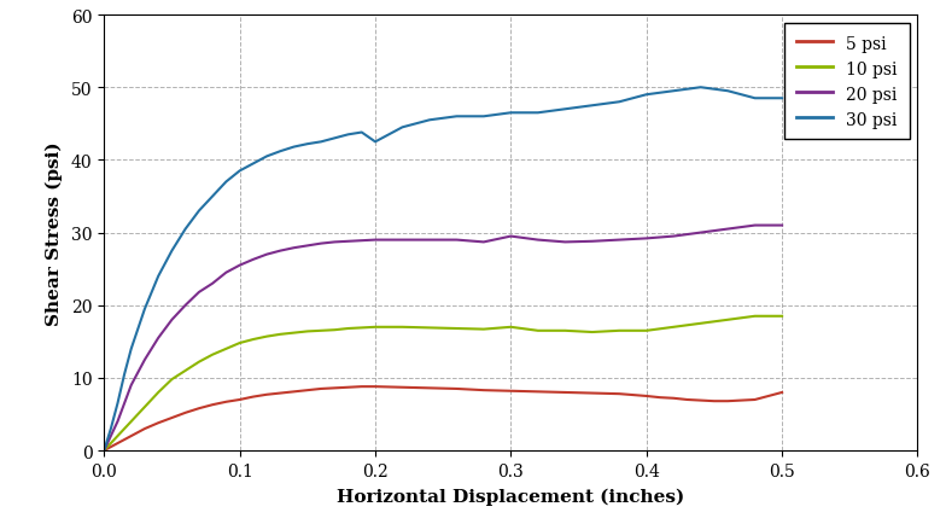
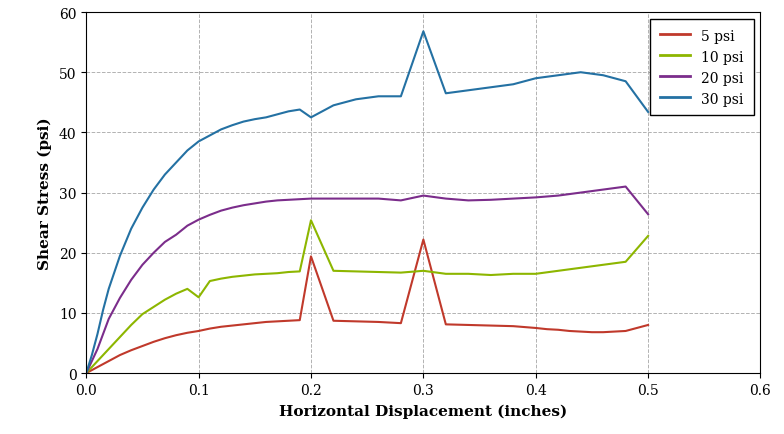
10 psi/0.1: 14.8 -> 12.6
5 psi/0.2: 8.8 -> 19.4
10 psi/0.2: 17.0 -> 25.4
5 psi/0.3: 8.2 -> 22.2
30 psi/0.3: 46.5 -> 56.8
10 psi/0.5: 18.5 -> 22.8
20 psi/0.5: 31.0 -> 26.4
30 psi/0.5: 48.5 -> 43.4
